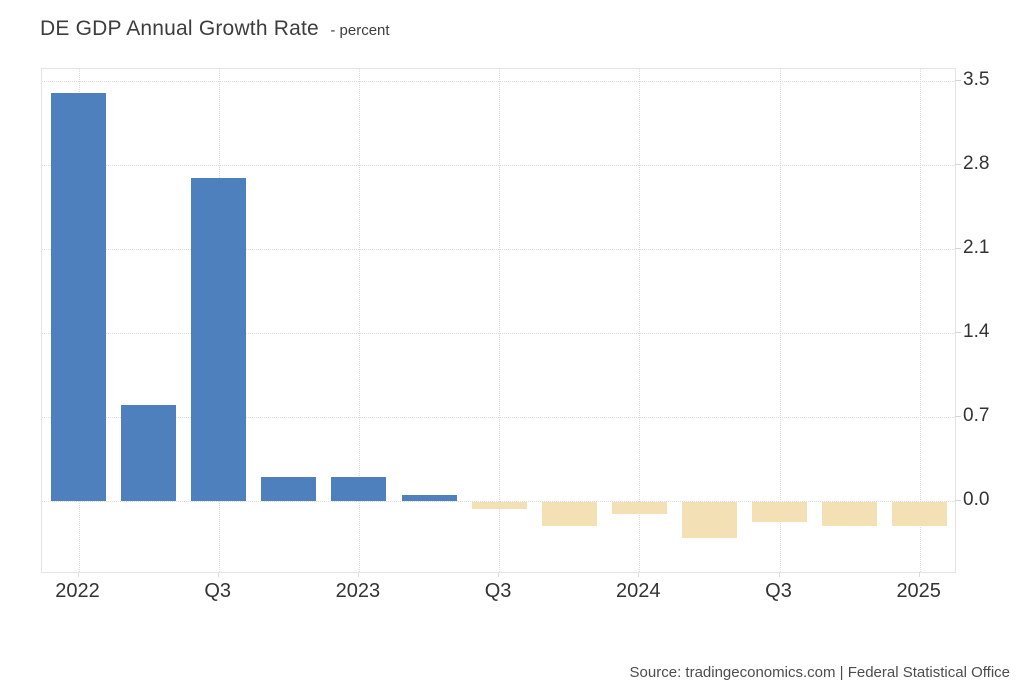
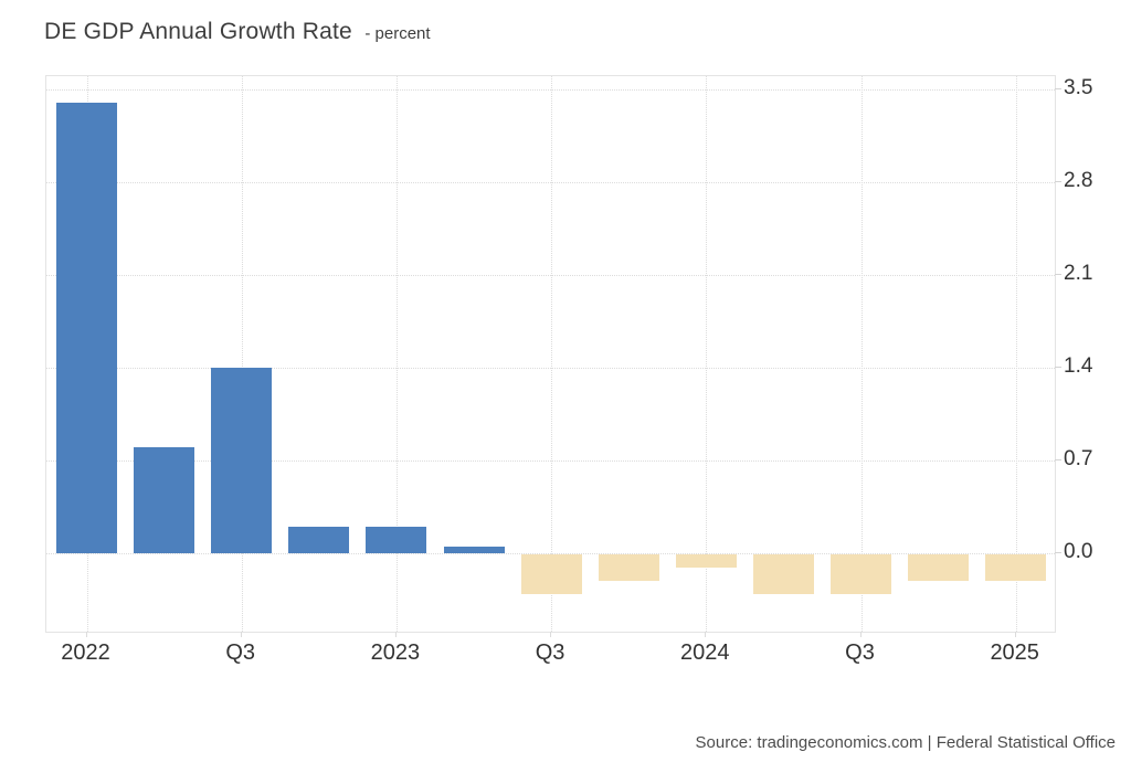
2022 Q3: 2.69 -> 1.40
2023 Q3: -0.06 -> -0.30
2024 Q3: -0.17 -> -0.30
